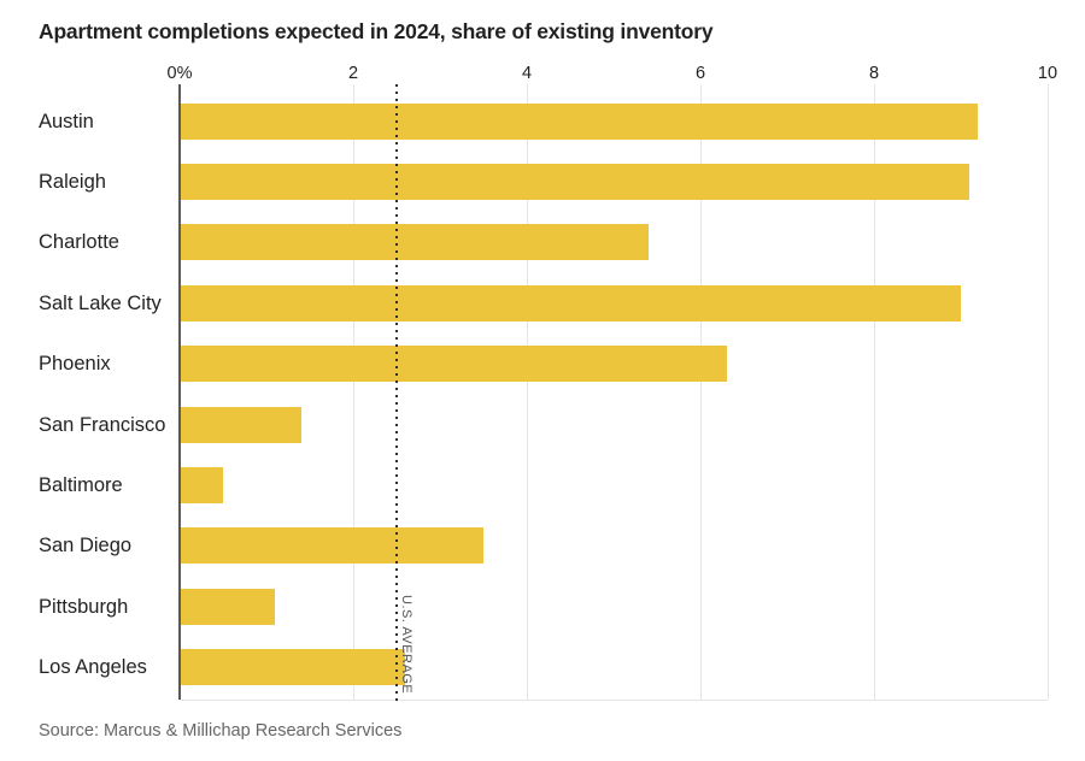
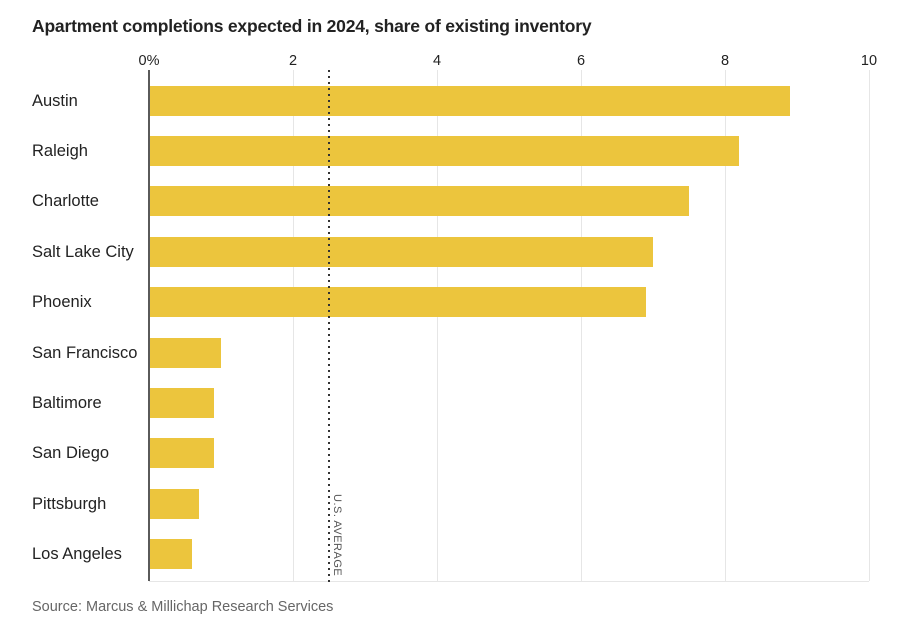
Austin: 9.2 -> 8.9
Raleigh: 9.1 -> 8.2
Charlotte: 5.4 -> 7.5
Salt Lake City: 9.0 -> 7.0
Phoenix: 6.3 -> 6.9
San Francisco: 1.4 -> 1.0
Baltimore: 0.5 -> 0.9
San Diego: 3.5 -> 0.9
Pittsburgh: 1.1 -> 0.7
Los Angeles: 2.6 -> 0.6
